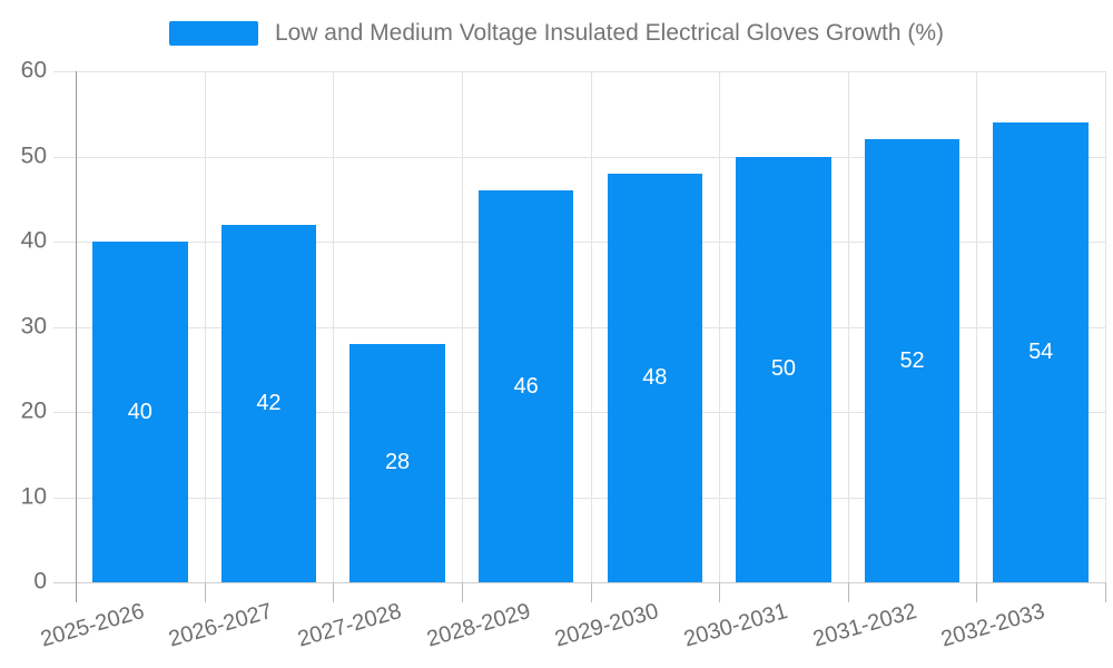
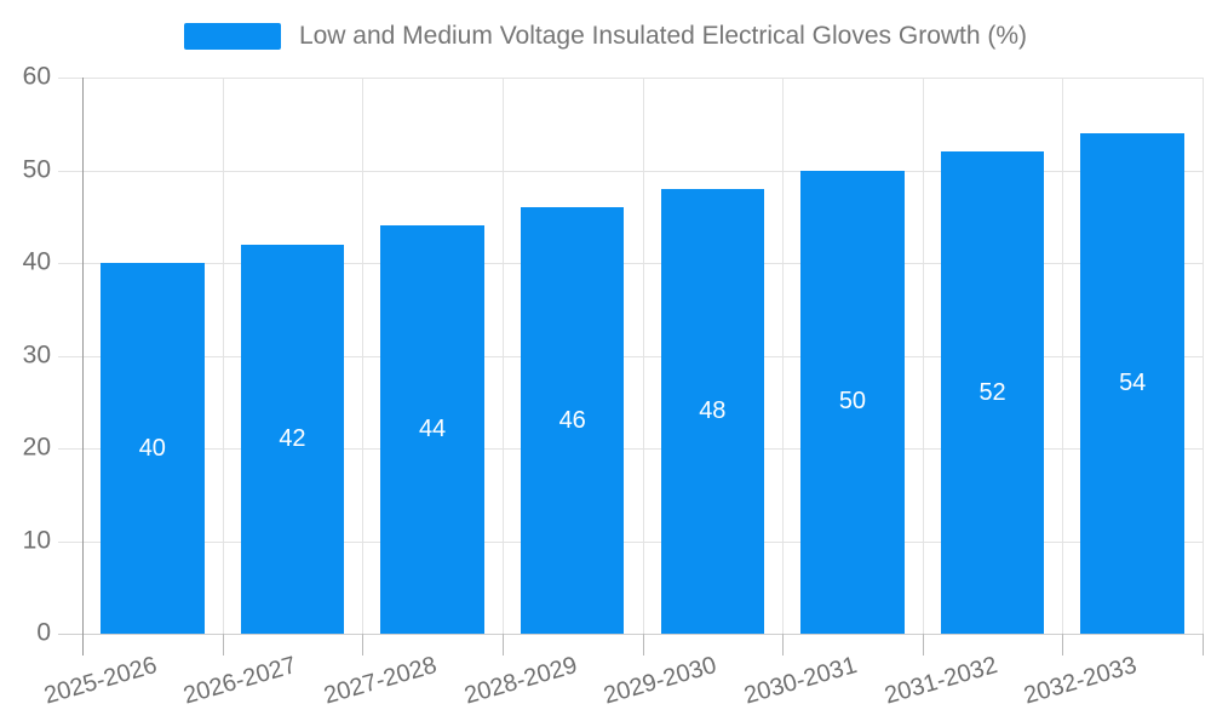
2027-2028: 28 -> 44
